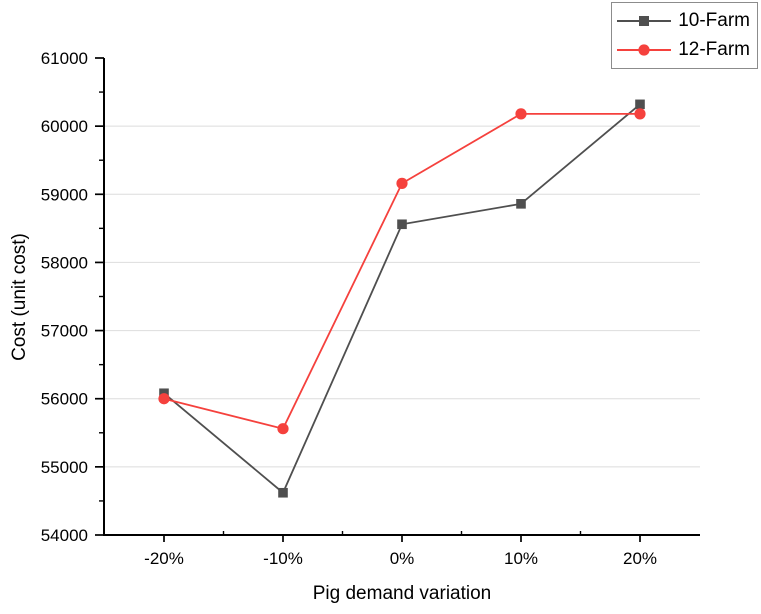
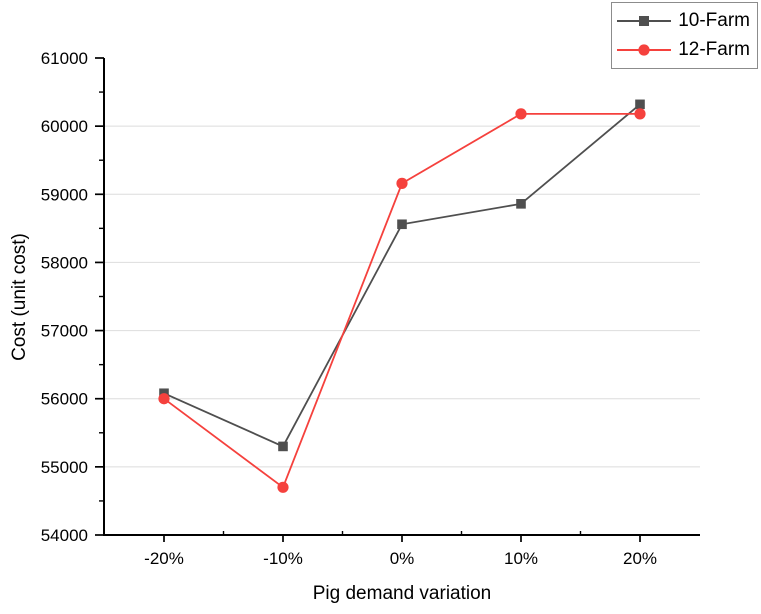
10-Farm/-10%: 54600 -> 55300
12-Farm/-10%: 55600 -> 54700
